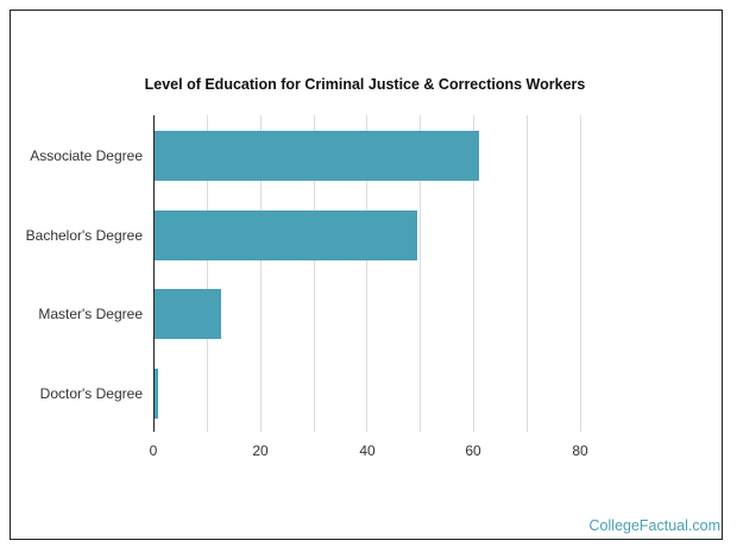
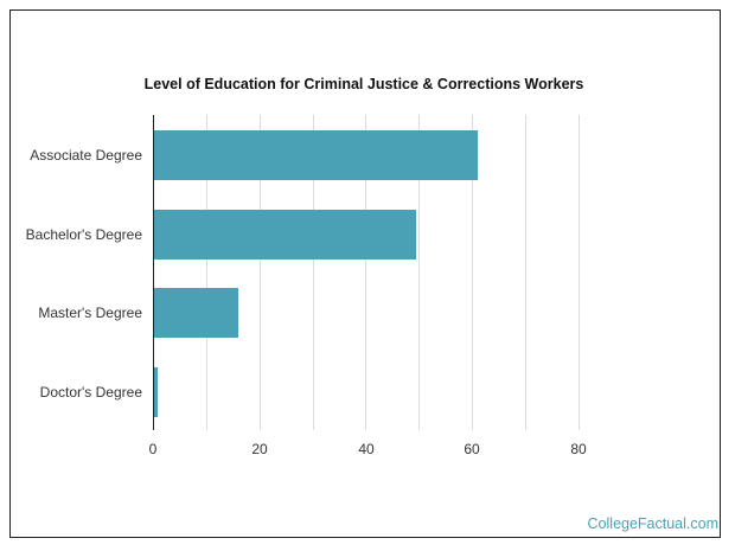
Master's Degree: 13 -> 16
